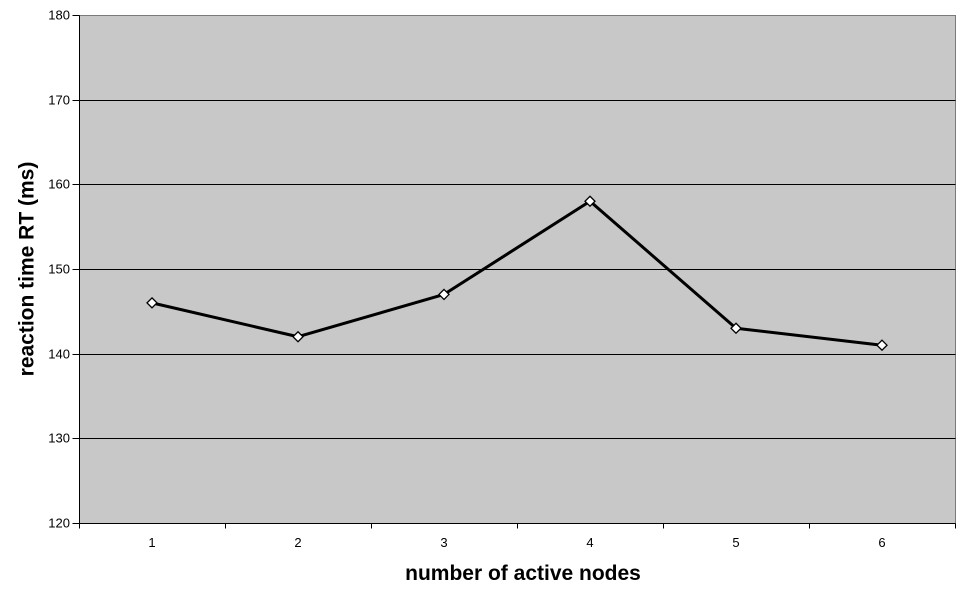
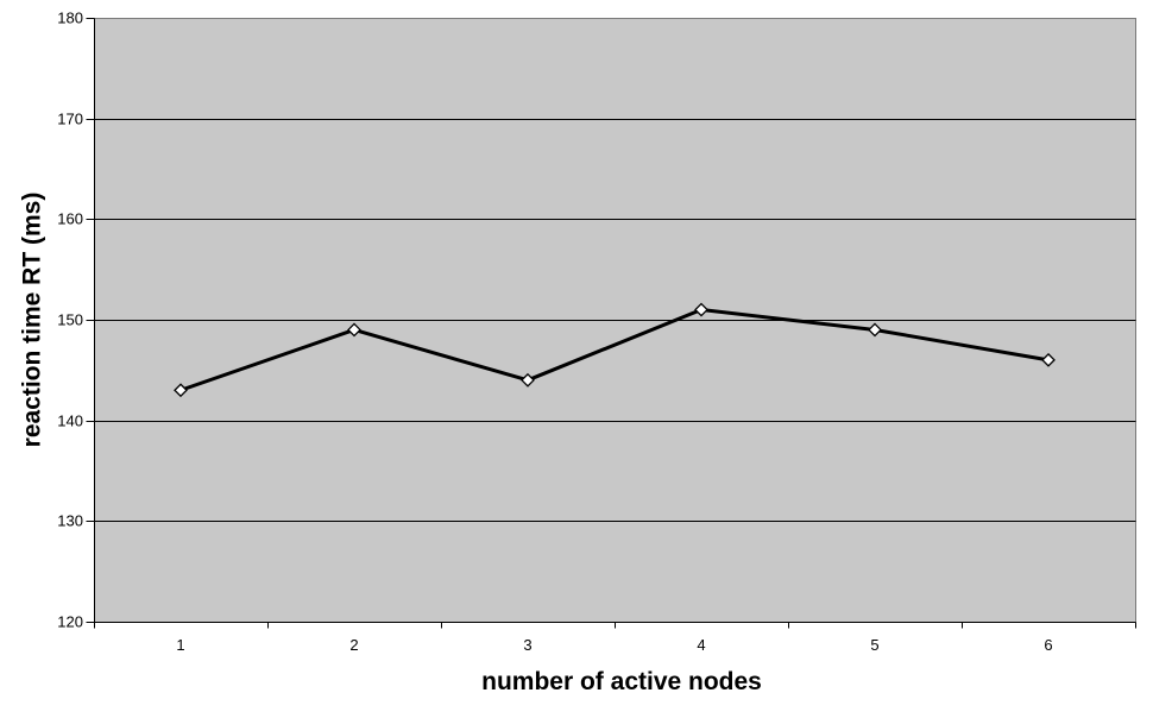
1: 146 -> 143
2: 142 -> 149
3: 147 -> 144
4: 158 -> 151
5: 143 -> 149
6: 141 -> 146
